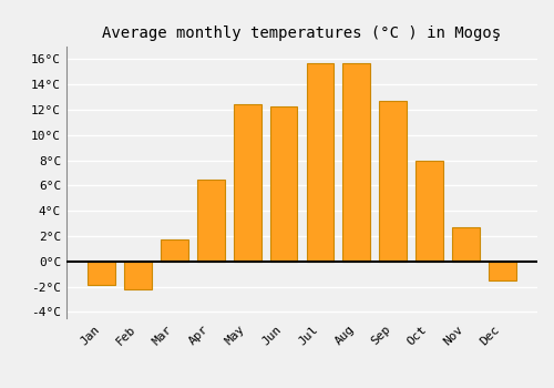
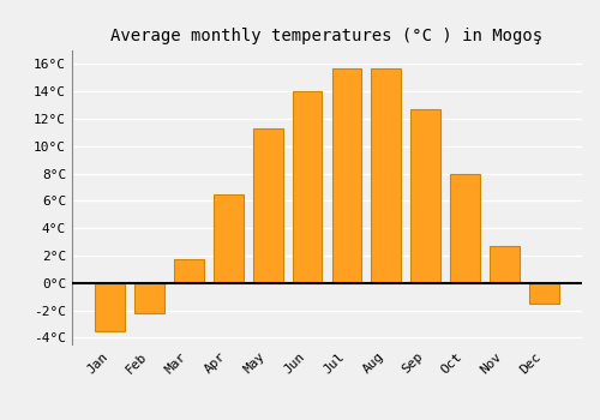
Jan: -1.9°C -> -3.5°C
May: 12.4°C -> 11.3°C
Jun: 12.3°C -> 14.0°C
